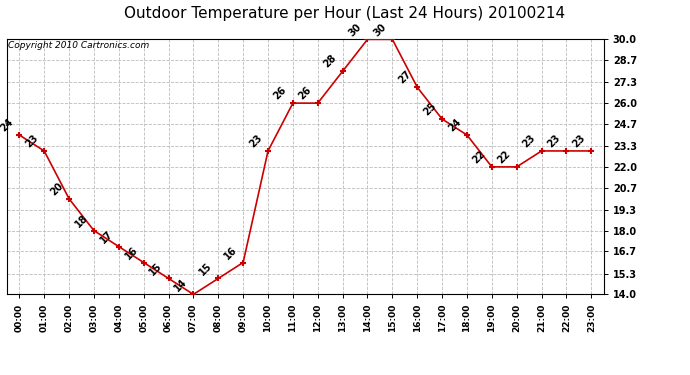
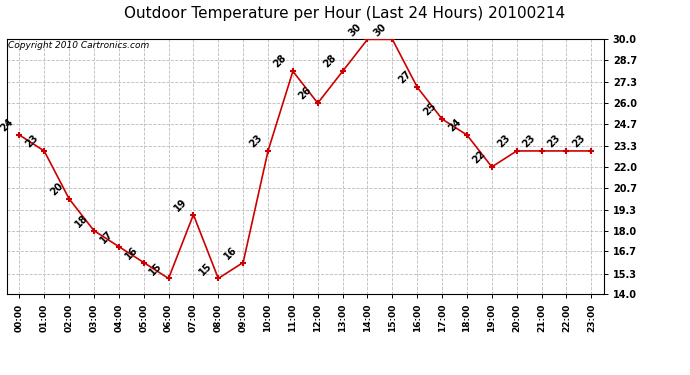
07:00: 14 -> 19
11:00: 26 -> 28
20:00: 22 -> 23
